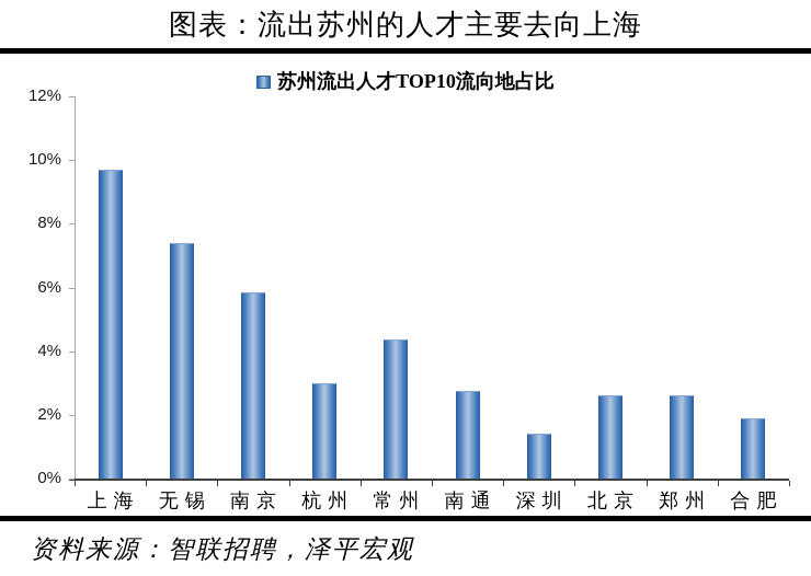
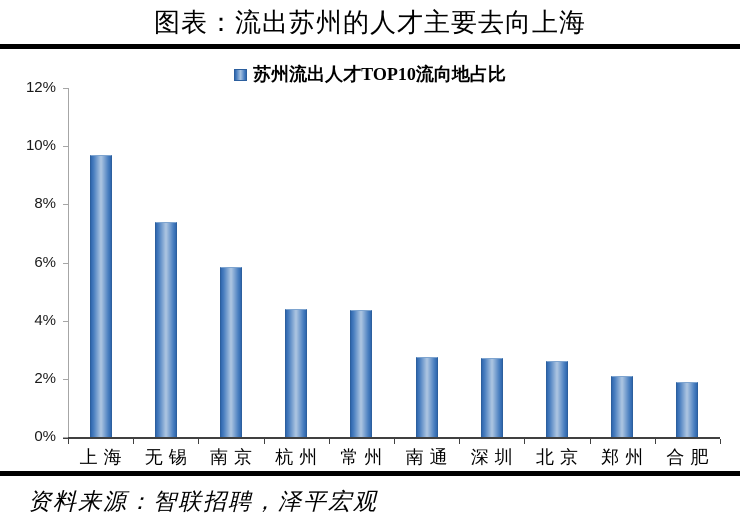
杭州: 3.0% -> 4.4%
深圳: 1.4% -> 2.7%
郑州: 2.6% -> 2.1%
